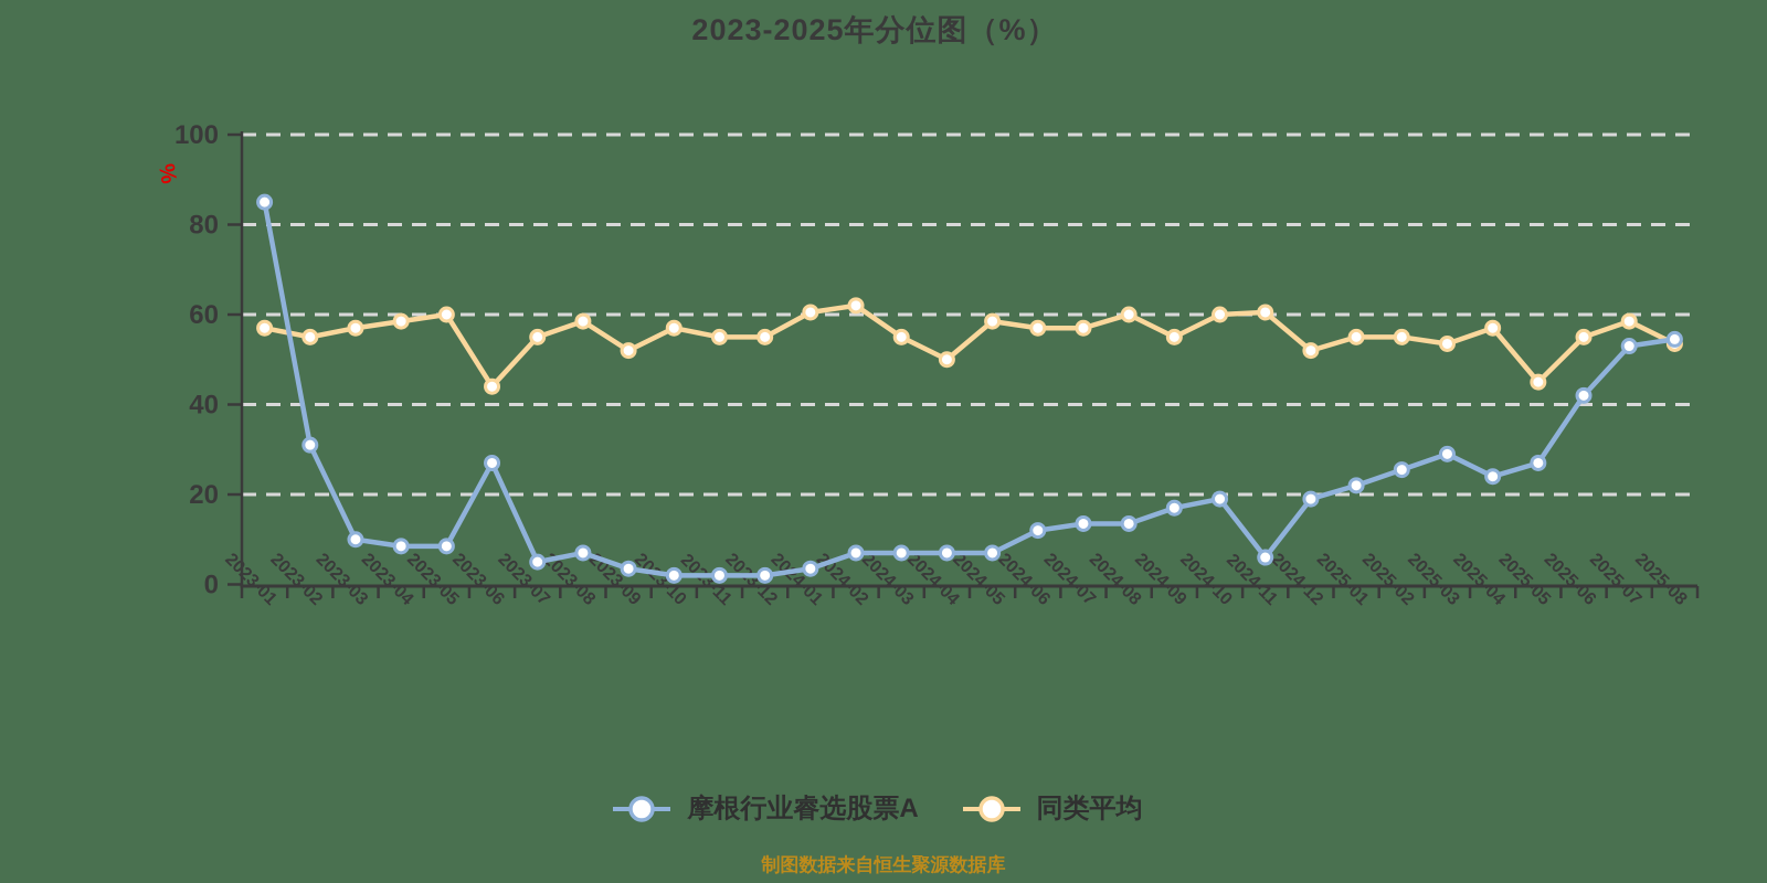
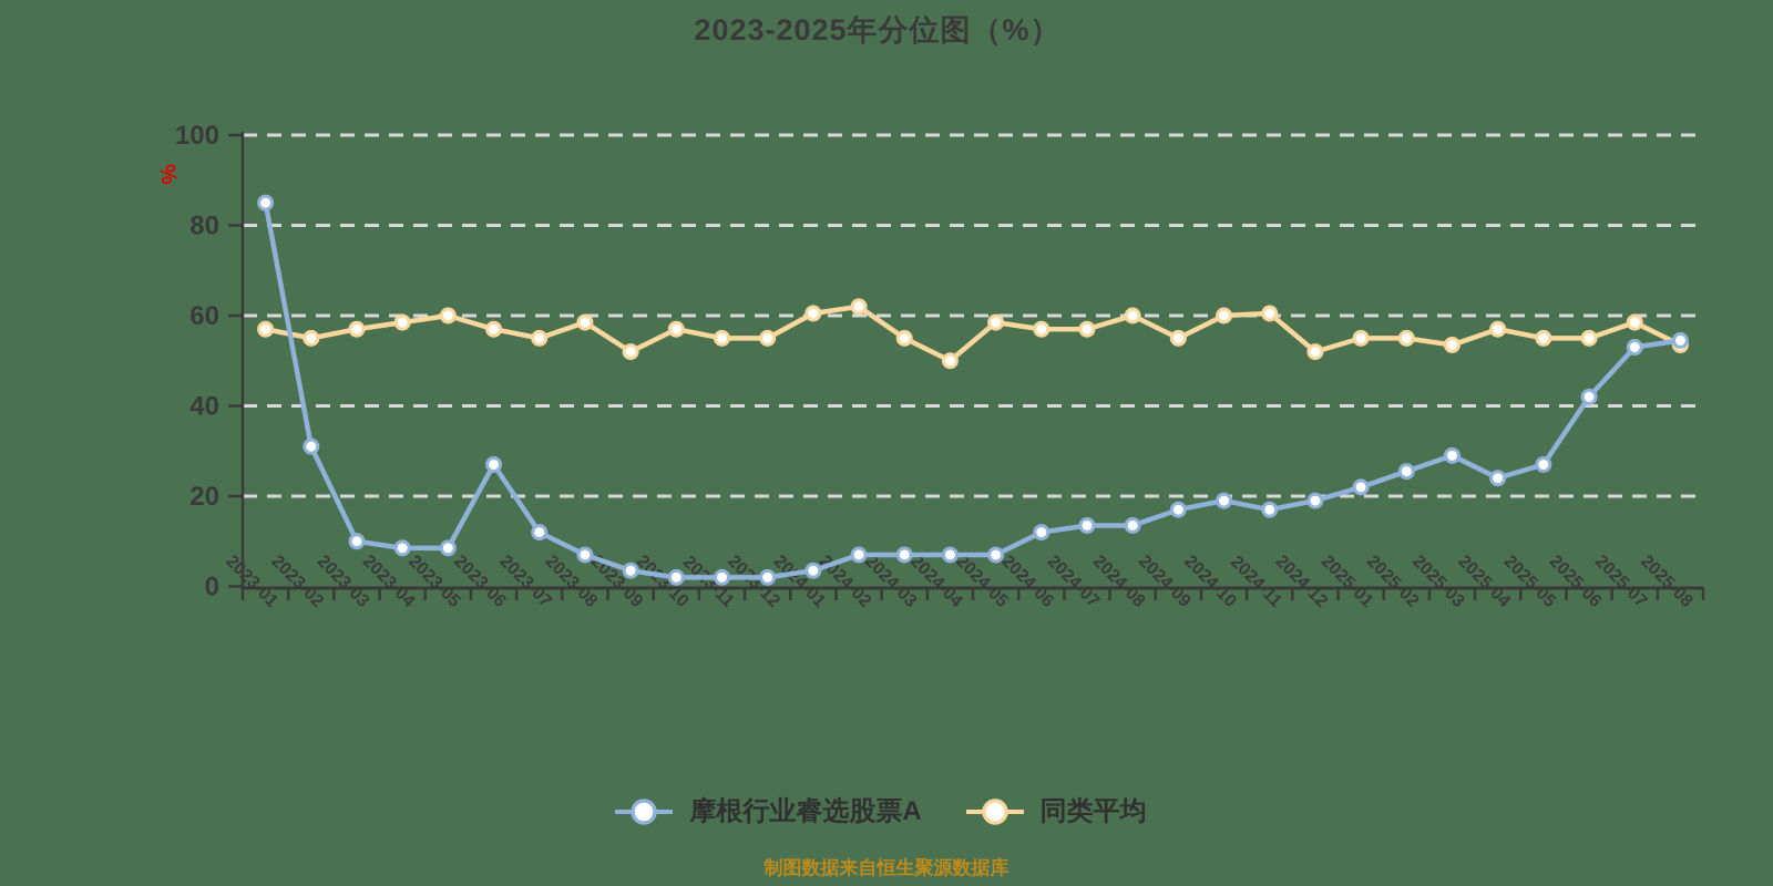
同类平均/2023-06: 44 -> 57
摩根行业睿选股票A/2023-07: 5 -> 12
摩根行业睿选股票A/2024-11: 6 -> 17
同类平均/2025-05: 45 -> 55
